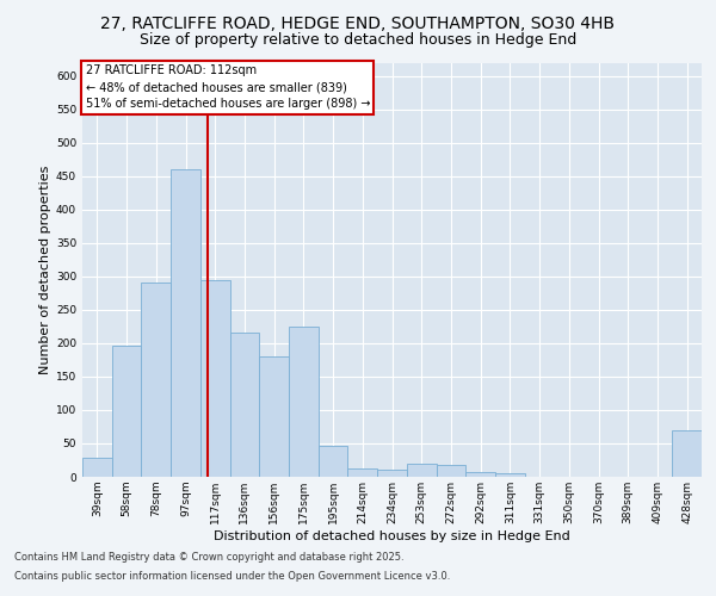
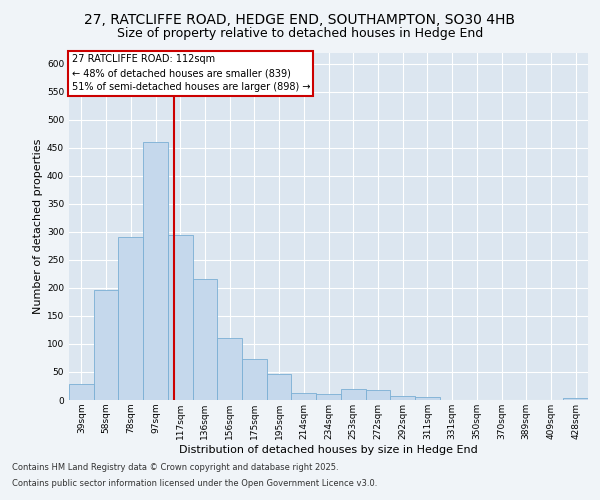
156sqm: 180 -> 110
175sqm: 224 -> 74
428sqm: 70 -> 3
